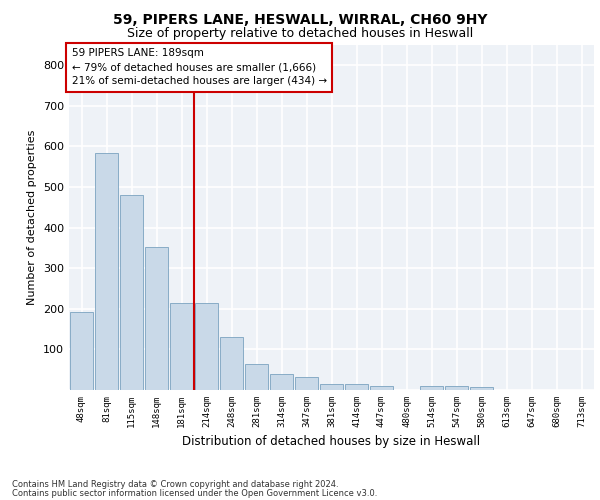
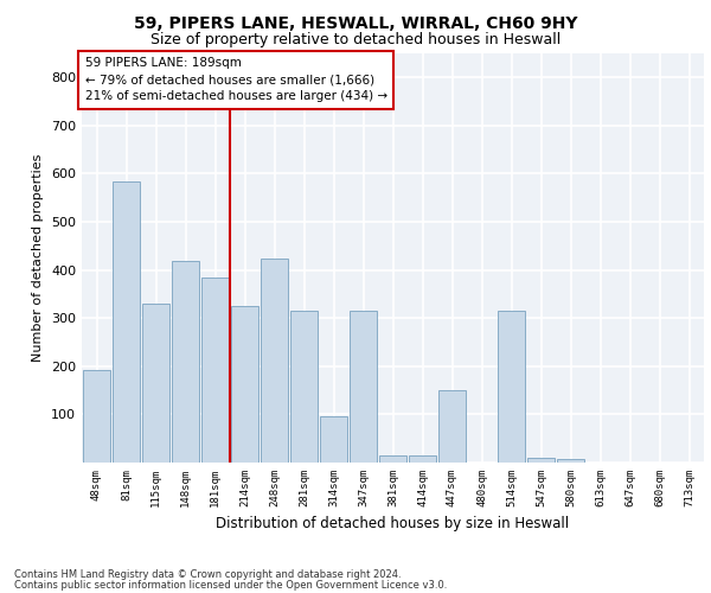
115sqm: 480 -> 330
148sqm: 352 -> 420
181sqm: 215 -> 385
214sqm: 215 -> 325
248sqm: 130 -> 425
281sqm: 63 -> 315
314sqm: 40 -> 95
347sqm: 32 -> 315
447sqm: 9 -> 150
514sqm: 11 -> 315
